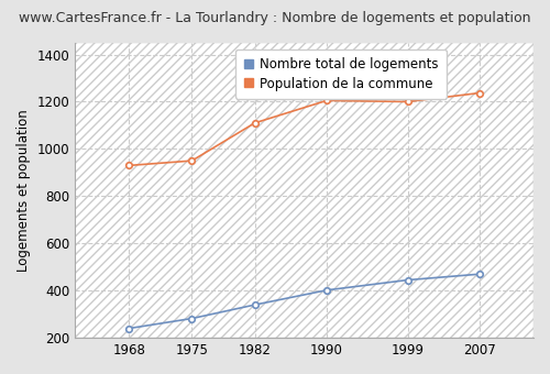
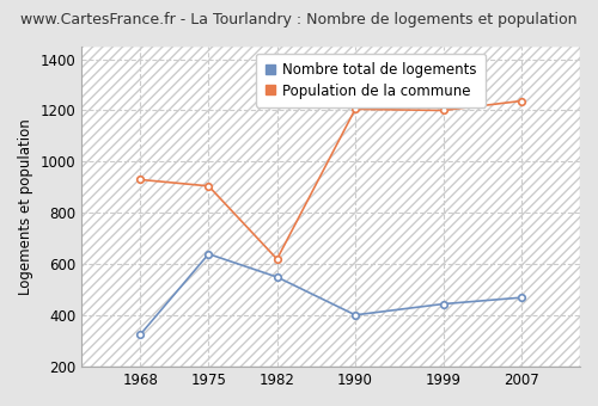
Nombre total de logements/1968: 240 -> 325
Nombre total de logements/1975: 282 -> 640
Population de la commune/1975: 950 -> 905
Nombre total de logements/1982: 340 -> 550
Population de la commune/1982: 1110 -> 620
